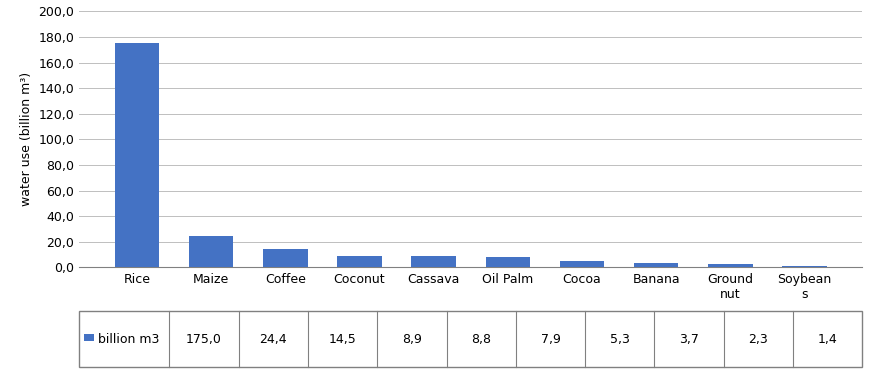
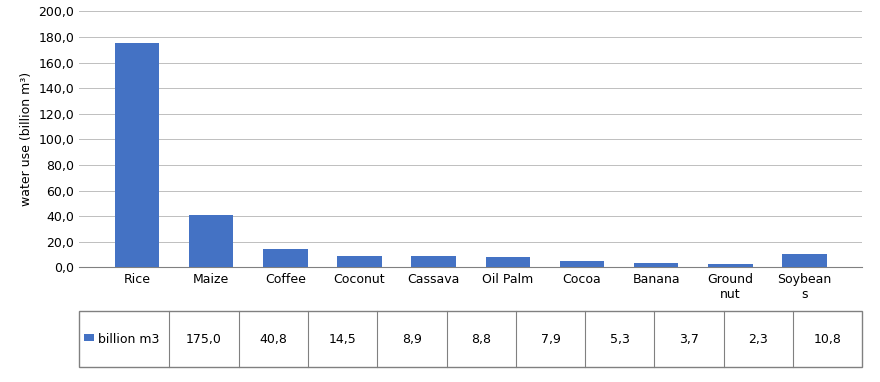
Maize: 24,4 -> 40,8
Soybean s: 1,4 -> 10,8
